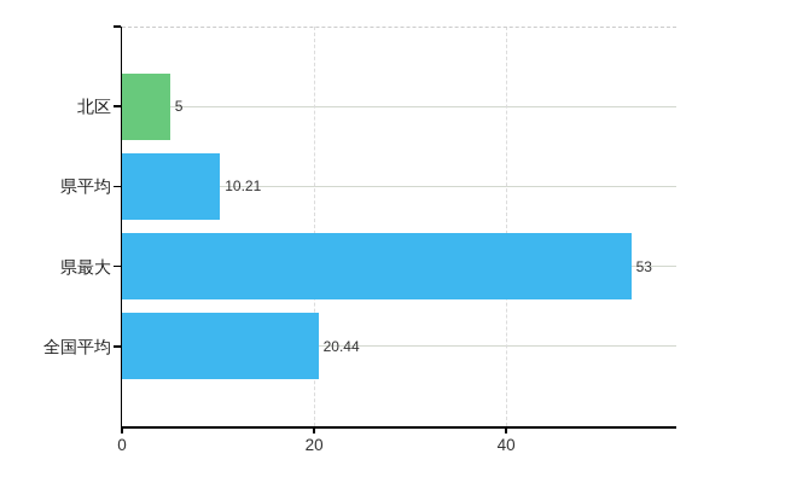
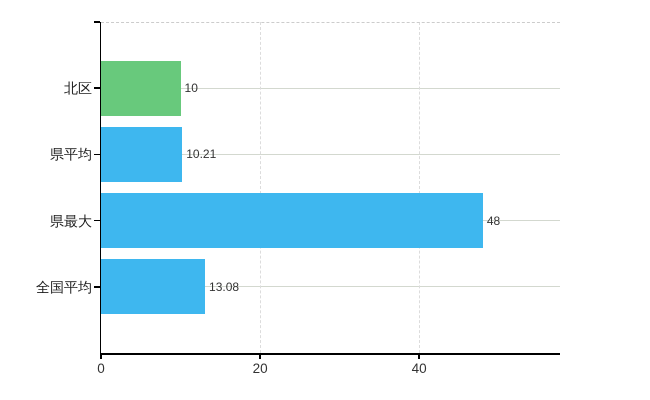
北区: 5 -> 10
県最大: 53 -> 48
全国平均: 20.44 -> 13.08
